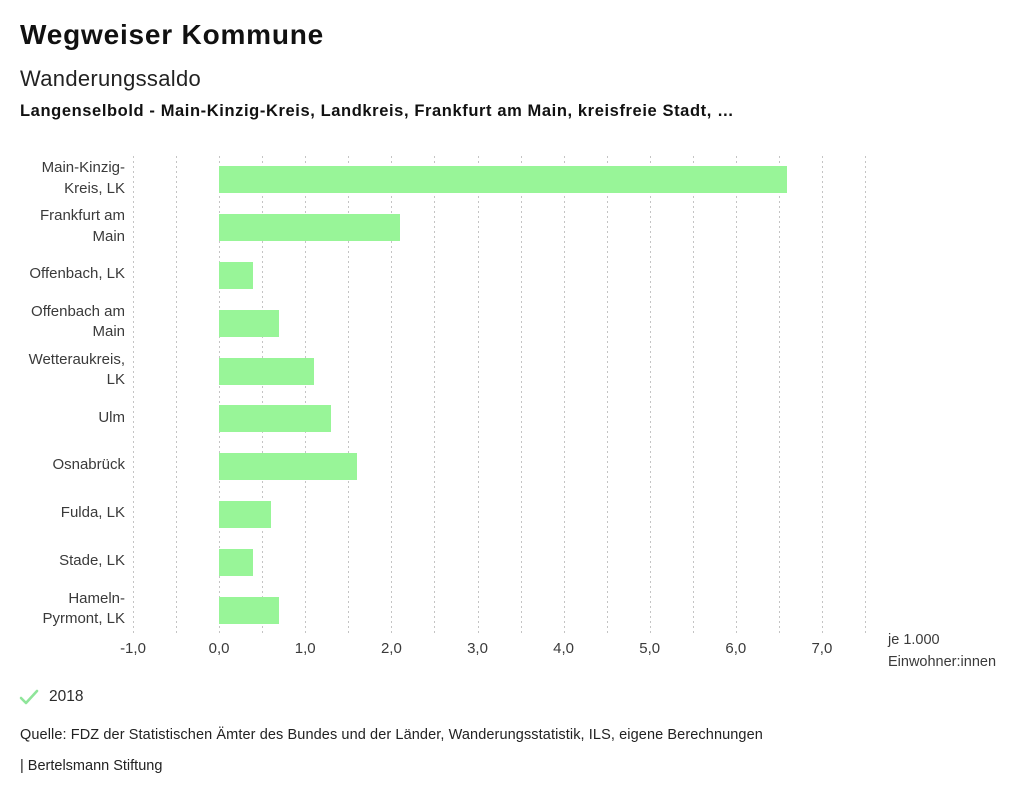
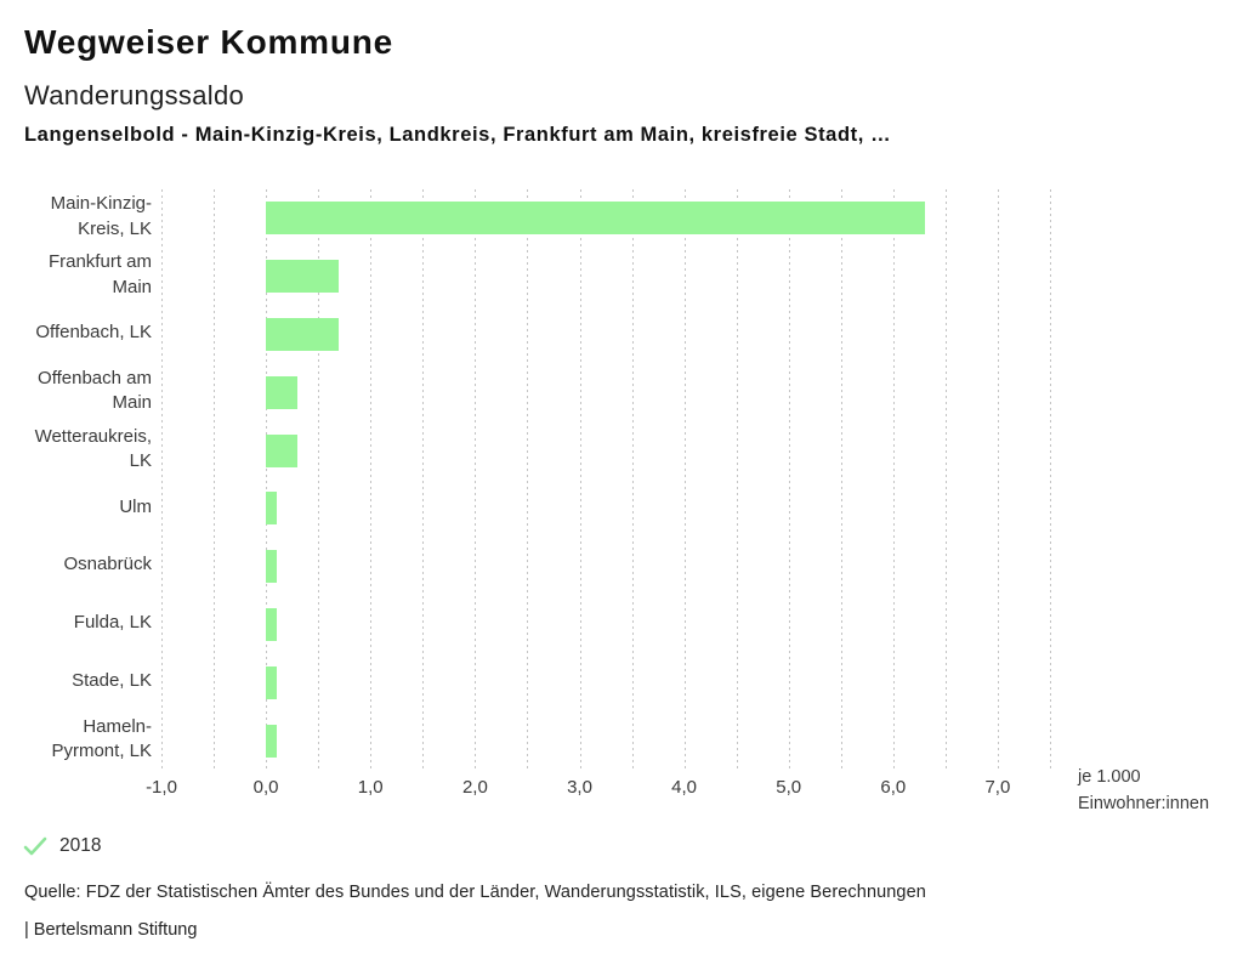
Main-Kinzig-Kreis, LK: 6,6 -> 6,3
Frankfurt am Main: 2,1 -> 0,7
Offenbach, LK: 0,4 -> 0,7
Offenbach am Main: 0,7 -> 0,3
Wetteraukreis, LK: 1,1 -> 0,3
Ulm: 1,3 -> 0,1
Osnabrück: 1,6 -> 0,1
Fulda, LK: 0,6 -> 0,1
Stade, LK: 0,4 -> 0,1
Hameln-Pyrmont, LK: 0,7 -> 0,1
